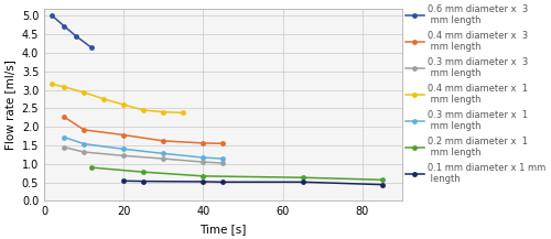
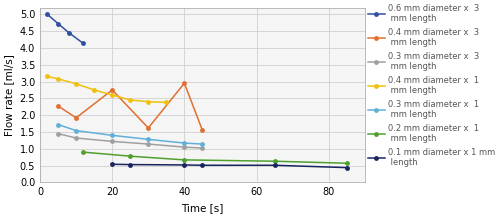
0.4 mm diameter x 3 mm length/20: 1.78 -> 2.75
0.4 mm diameter x 3 mm length/40: 1.56 -> 2.95
